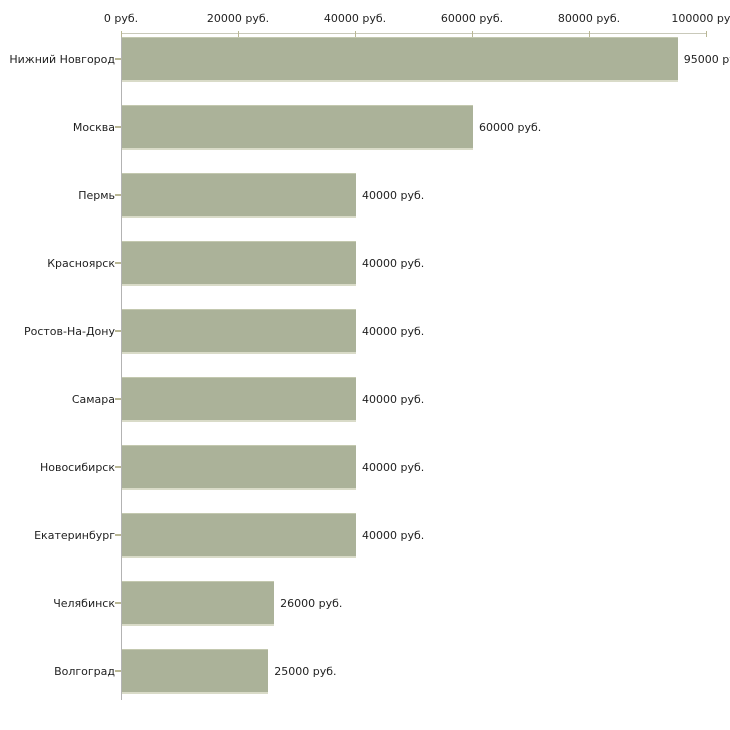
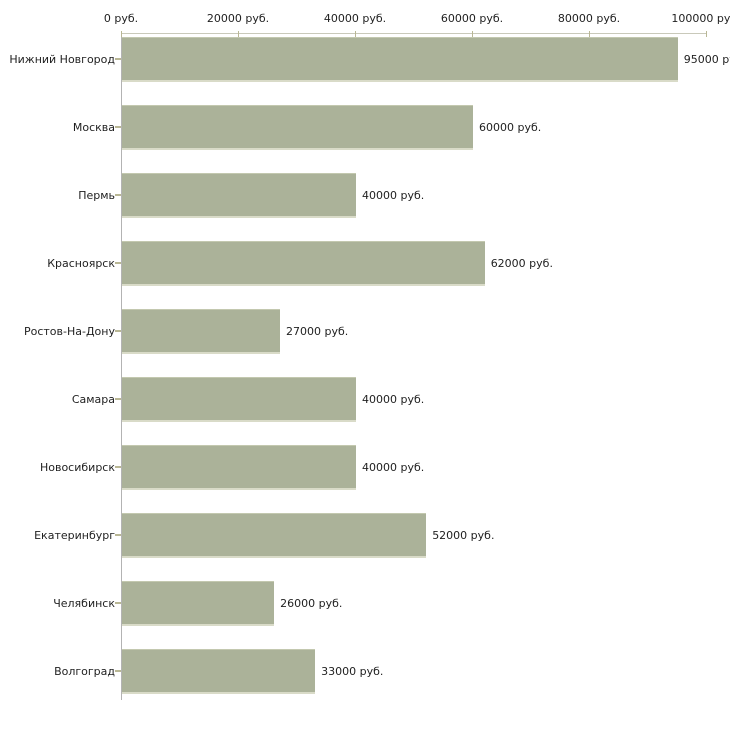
Красноярск: 40000 -> 62000
Ростов-На-Дону: 40000 -> 27000
Екатеринбург: 40000 -> 52000
Волгоград: 25000 -> 33000
